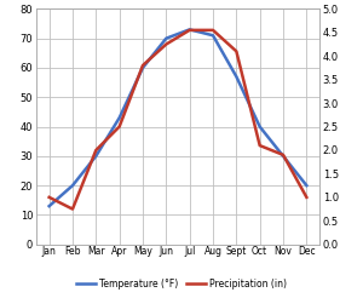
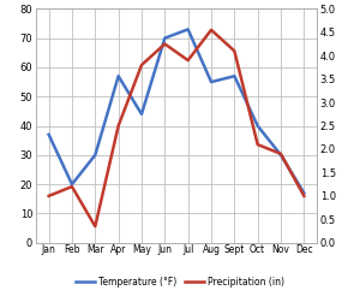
Temperature (°F)/Jan: 13 -> 37
Precipitation (in)/Feb: 0.75 -> 1.20
Precipitation (in)/Mar: 2.00 -> 0.35
Temperature (°F)/Apr: 43 -> 57
Temperature (°F)/May: 60 -> 44
Precipitation (in)/Jul: 4.55 -> 3.90
Temperature (°F)/Aug: 71 -> 55
Temperature (°F)/Dec: 20 -> 17
